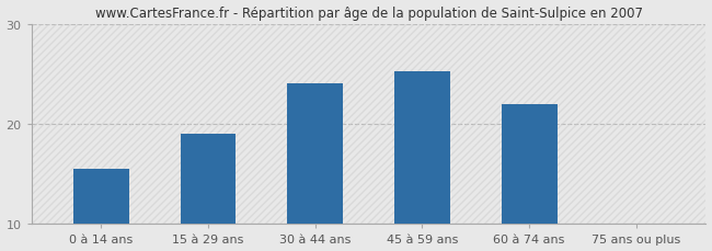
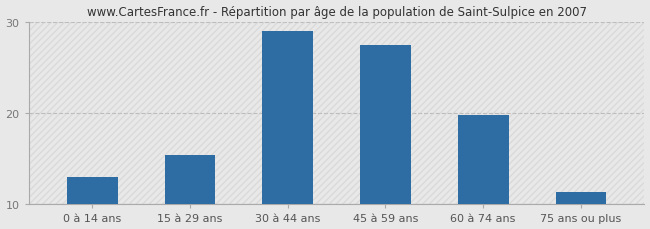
0 à 14 ans: 15.5 -> 13.0
15 à 29 ans: 19.0 -> 15.4
30 à 44 ans: 24.0 -> 29.0
45 à 59 ans: 25.2 -> 27.4
60 à 74 ans: 22.0 -> 19.8
75 ans ou plus: 10.1 -> 11.4
